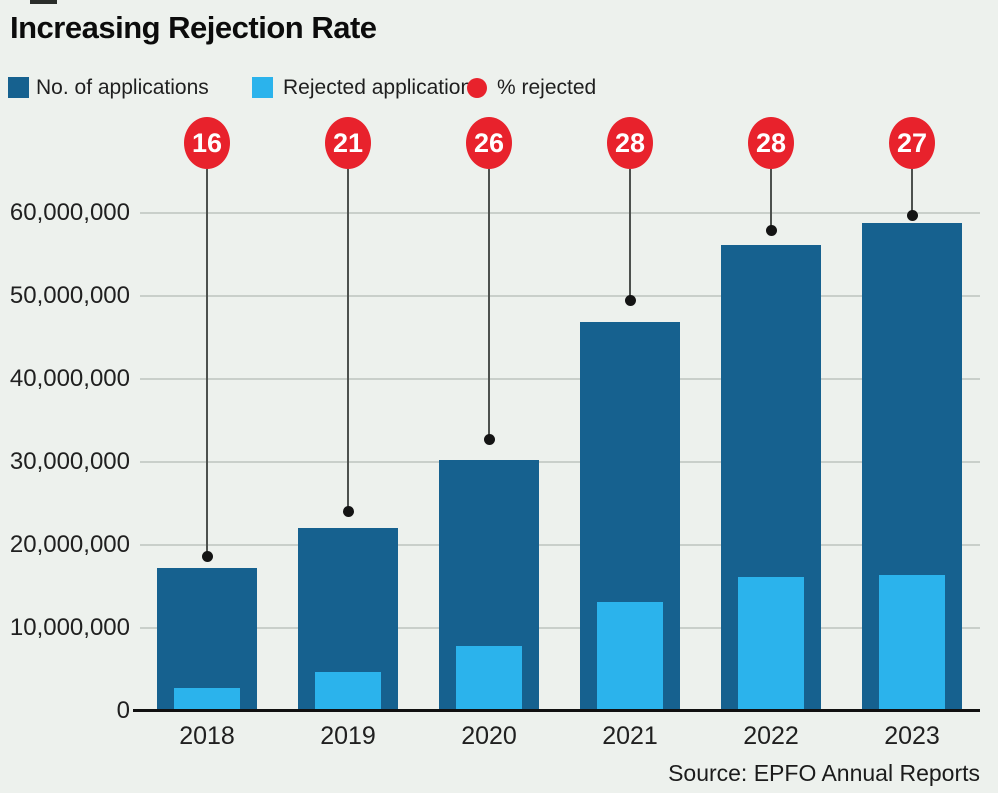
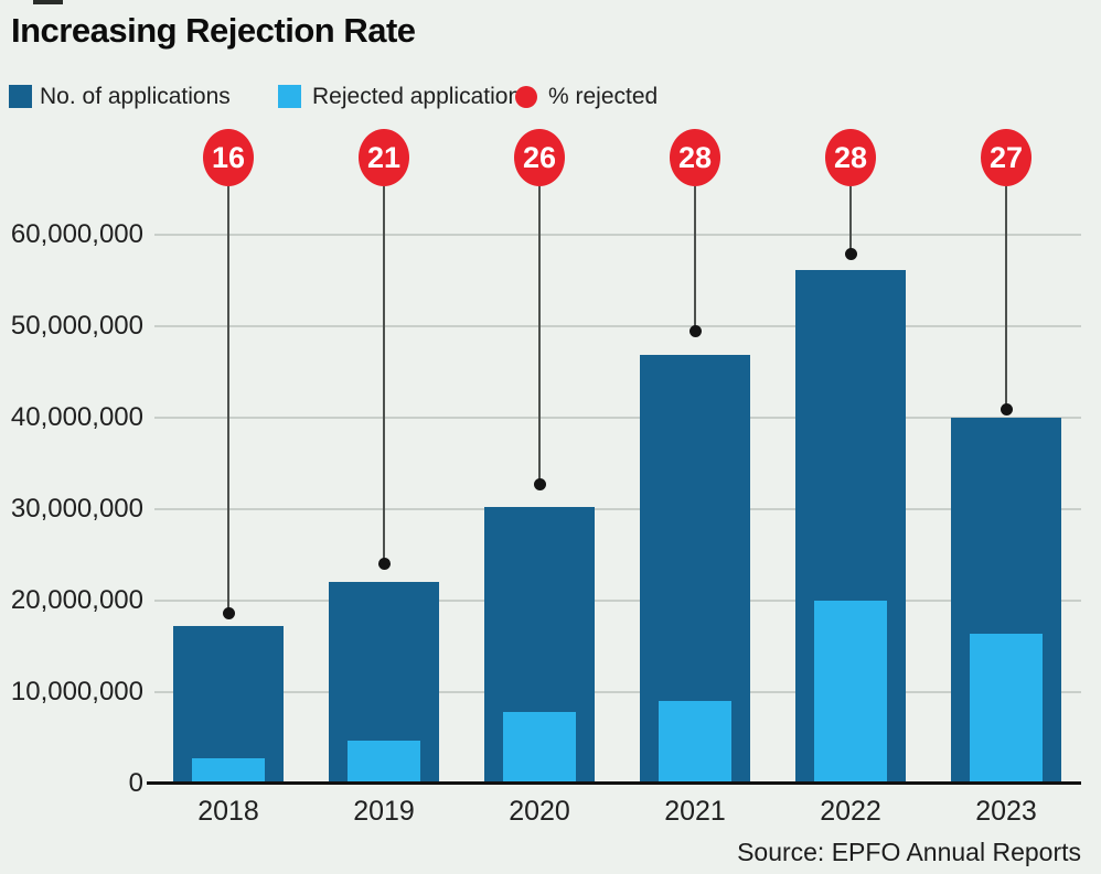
Rejected applications/2021: 13000000 -> 9000000
Rejected applications/2022: 16000000 -> 20000000
No. of applications/2023: 59000000 -> 40000000
